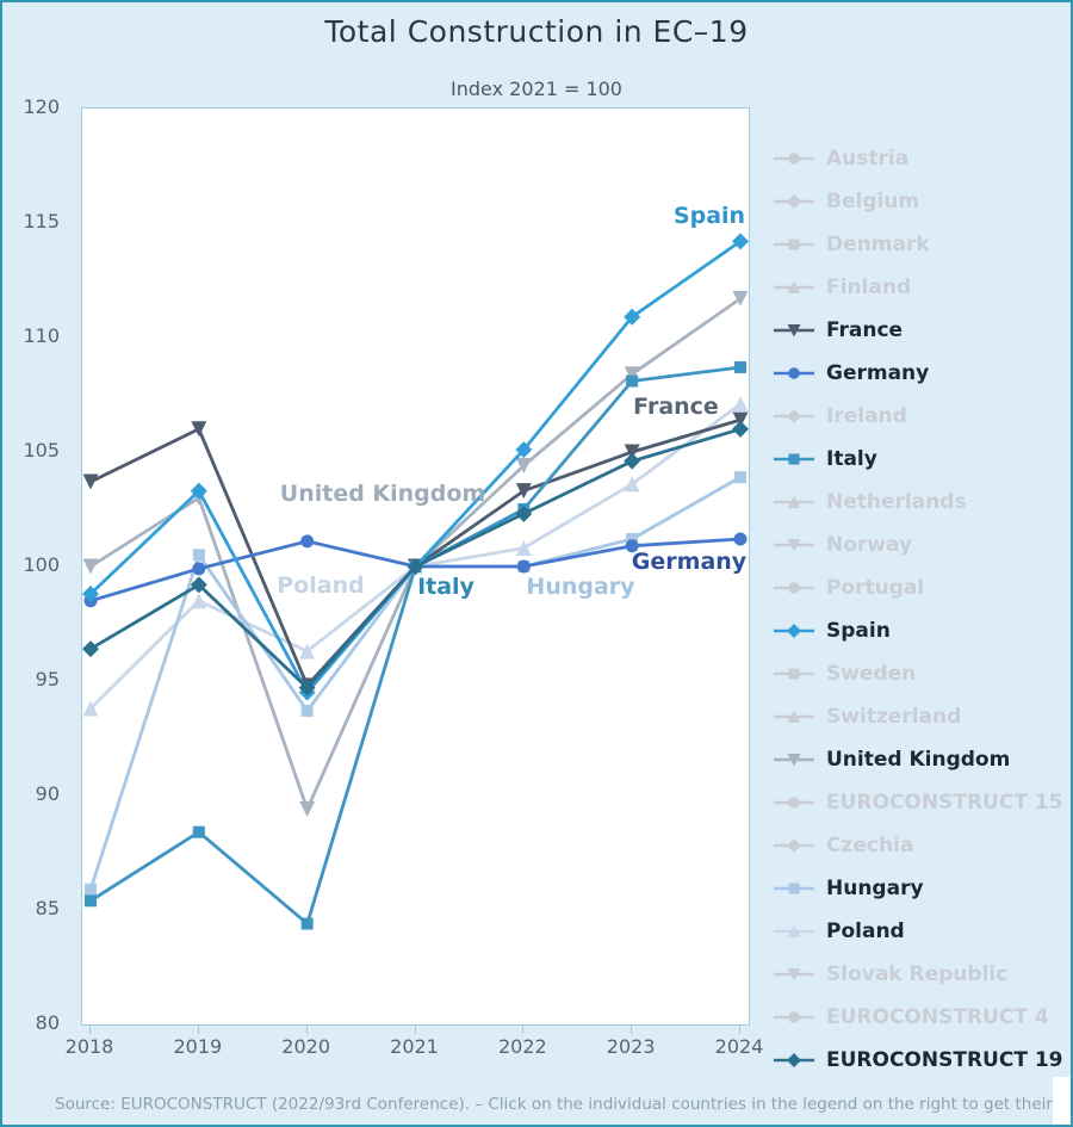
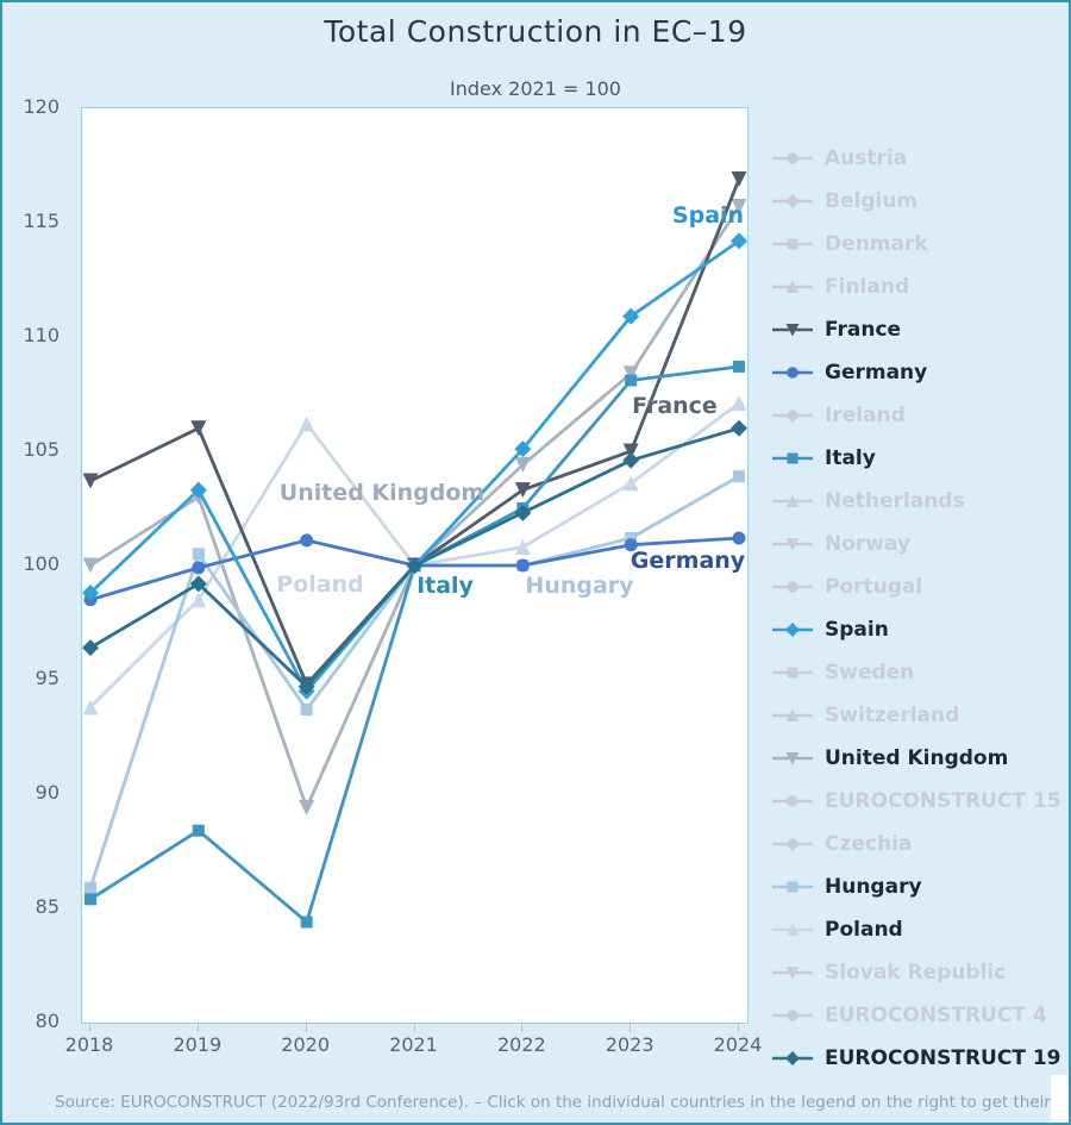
Poland/2020: 96.3 -> 106.2
United Kingdom/2024: 111.7 -> 115.7
France/2024: 106.4 -> 116.9
